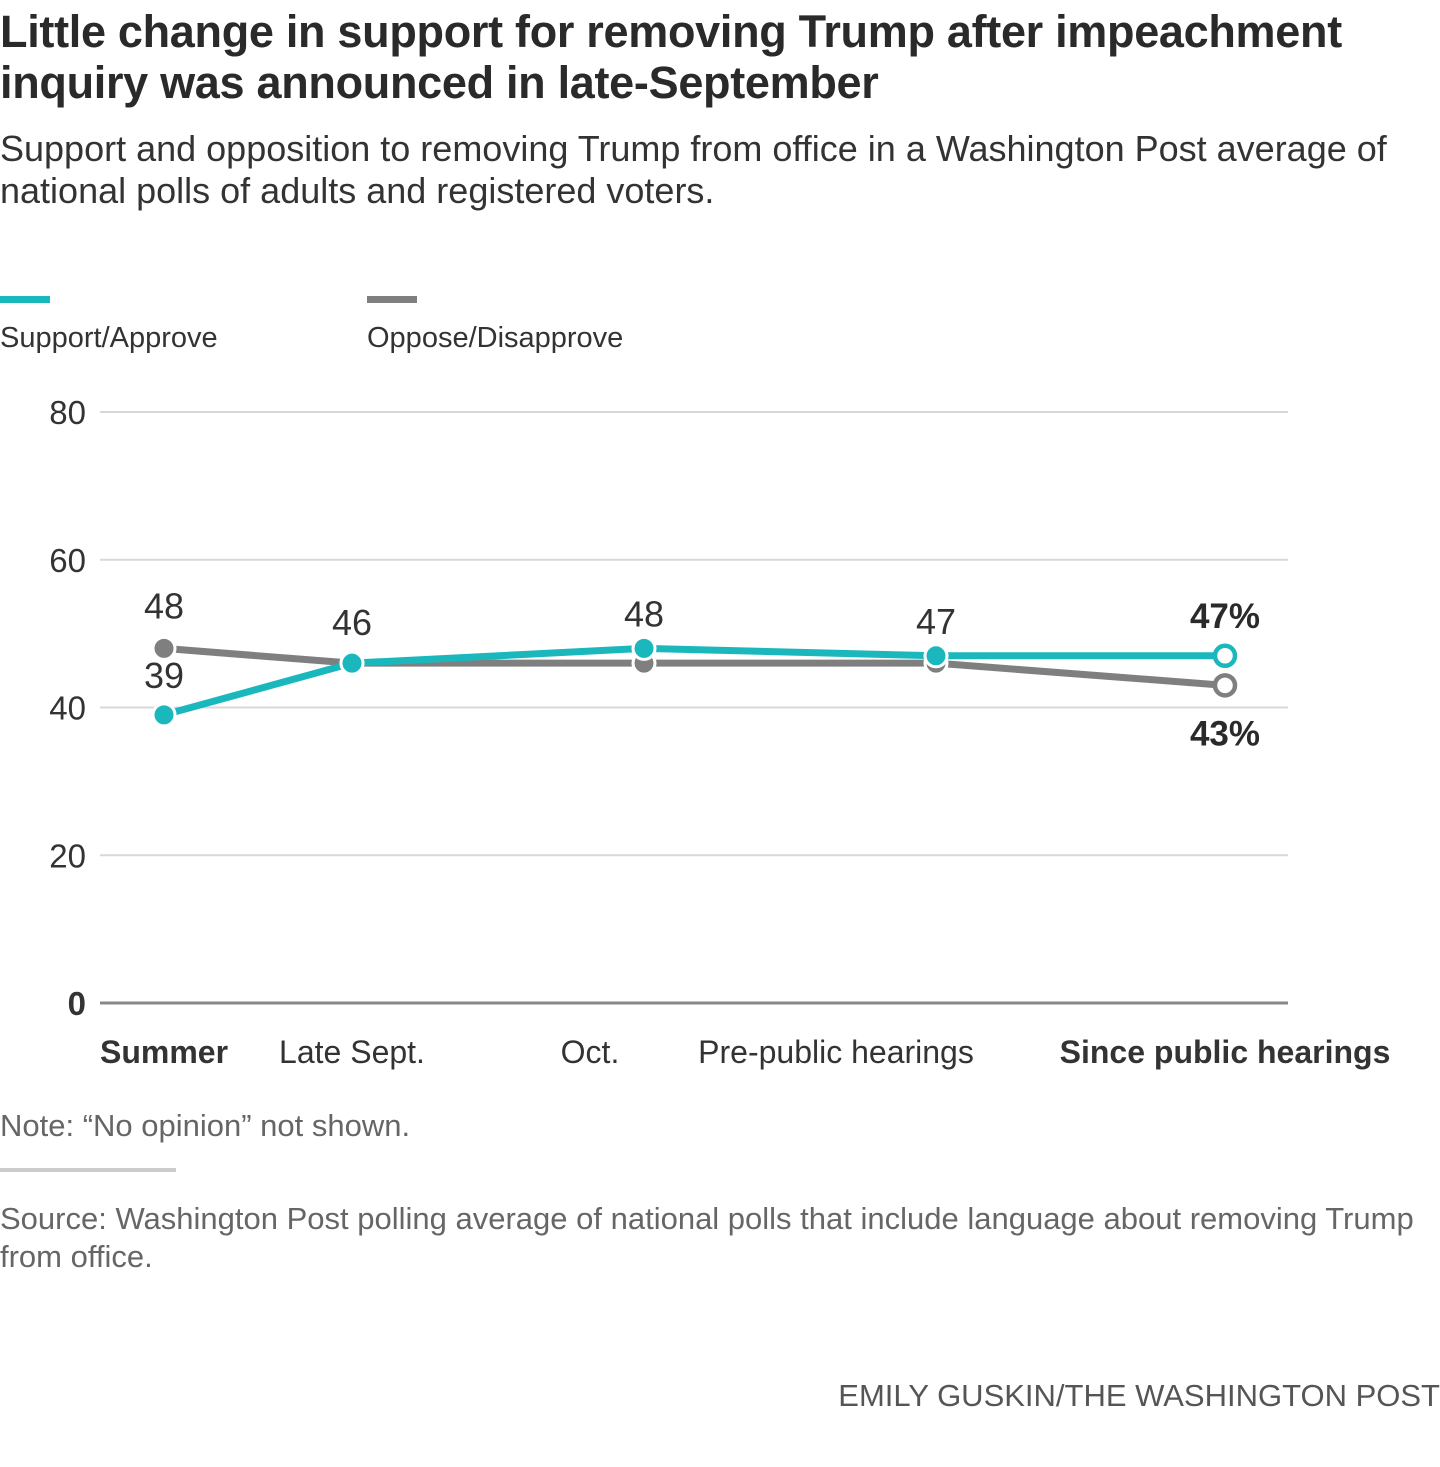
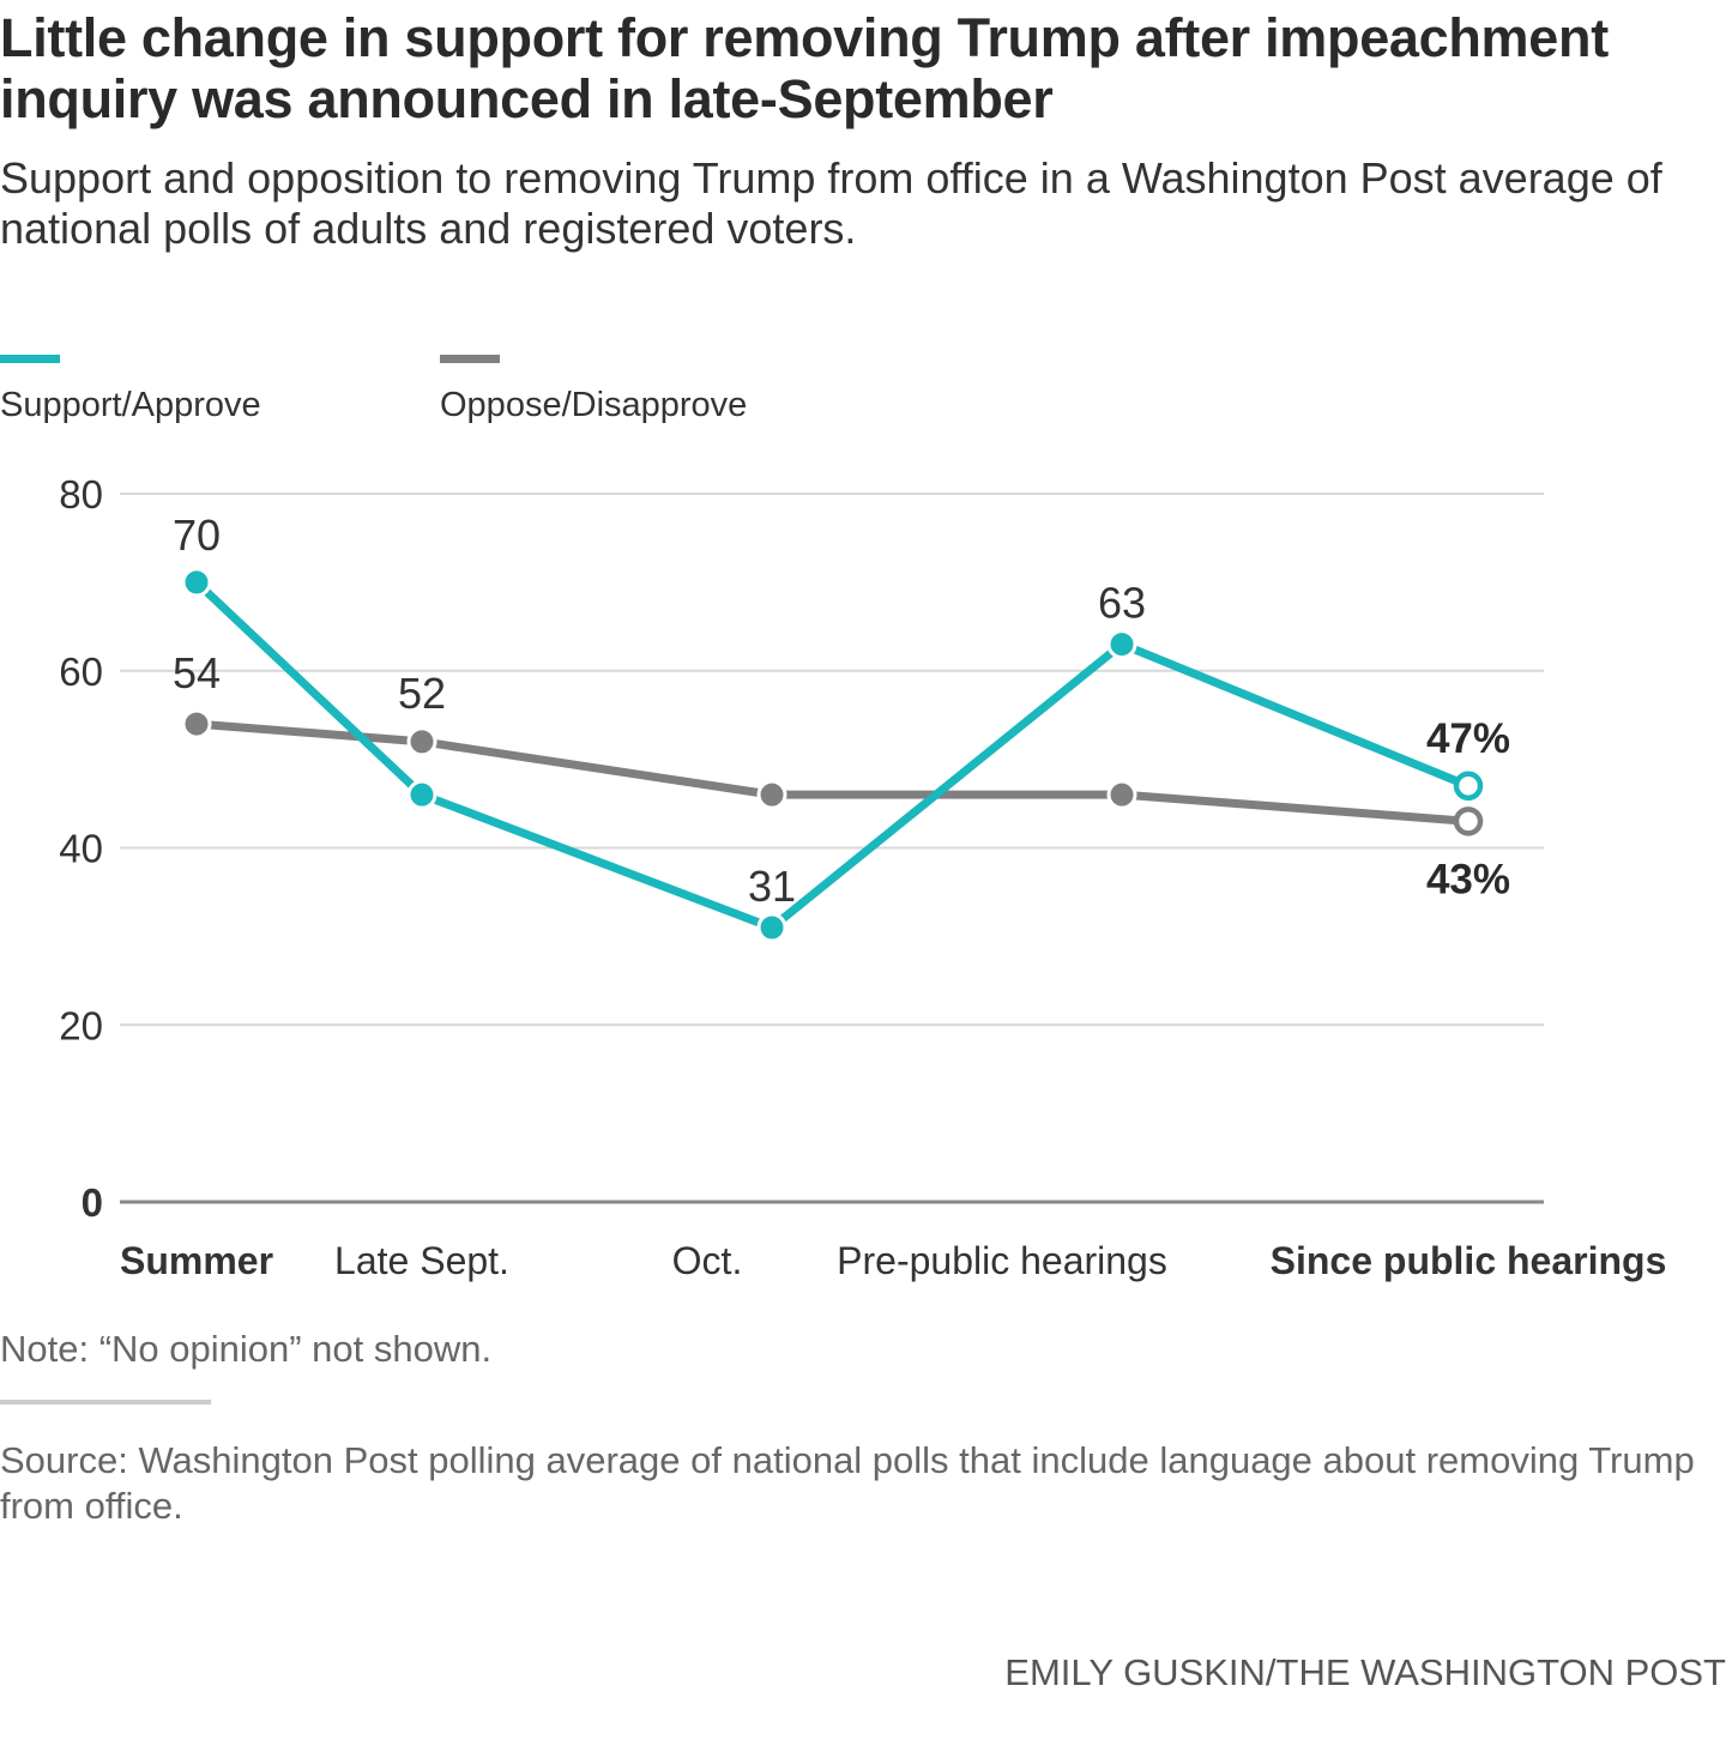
Support/Approve/Summer: 39 -> 70
Oppose/Disapprove/Summer: 48 -> 54
Oppose/Disapprove/Late Sept.: 46 -> 52
Support/Approve/Oct.: 48 -> 31
Support/Approve/Pre-public hearings: 47 -> 63
